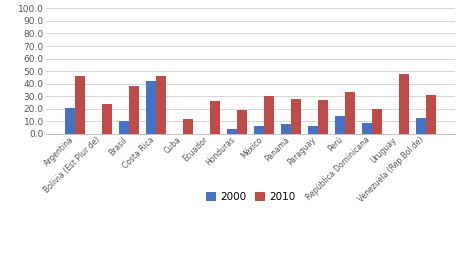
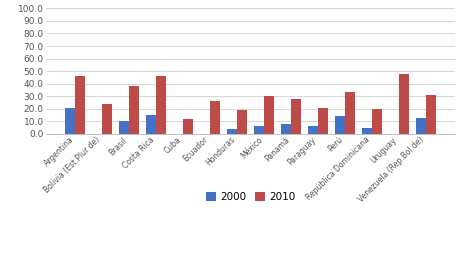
2000/Costa Rica: 42 -> 15
2010/Paraguay: 27 -> 21
2000/República Dominicana: 9 -> 5
